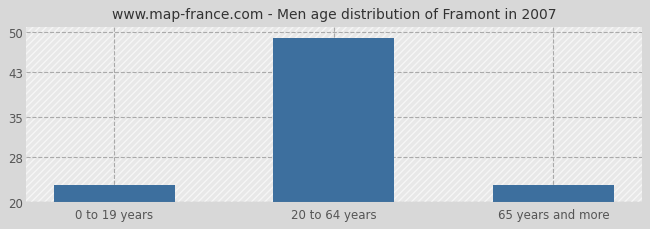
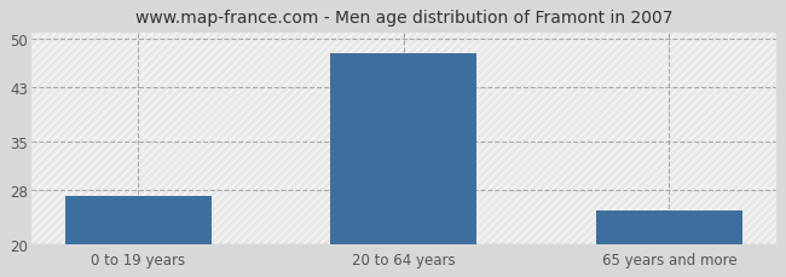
0 to 19 years: 23 -> 27
20 to 64 years: 49 -> 48
65 years and more: 23 -> 25
